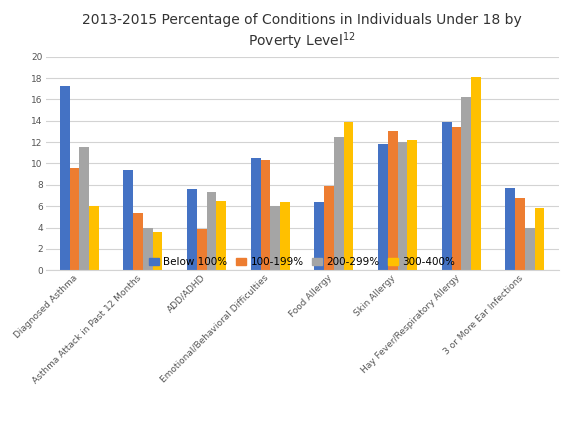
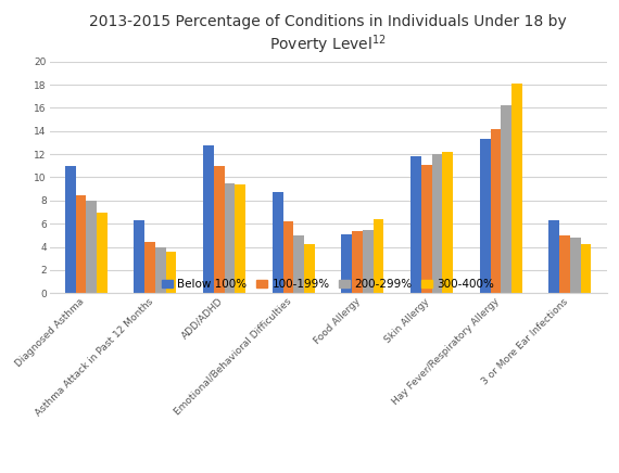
Below 100%/Diagnosed Asthma: 17.3 -> 11.0
100-199%/Diagnosed Asthma: 9.6 -> 8.5
200-299%/Diagnosed Asthma: 11.5 -> 8.0
300-400%/Diagnosed Asthma: 6.0 -> 7.0
Below 100%/Asthma Attack in Past 12 Months: 9.4 -> 6.3
100-199%/Asthma Attack in Past 12 Months: 5.4 -> 4.4
Below 100%/ADD/ADHD: 7.6 -> 12.8
100-199%/ADD/ADHD: 3.9 -> 11.0
200-299%/ADD/ADHD: 7.3 -> 9.5
300-400%/ADD/ADHD: 6.5 -> 9.4
Below 100%/Emotional/Behavioral Difficulties: 10.5 -> 8.7
100-199%/Emotional/Behavioral Difficulties: 10.3 -> 6.2
200-299%/Emotional/Behavioral Difficulties: 6.0 -> 5.0
300-400%/Emotional/Behavioral Difficulties: 6.4 -> 4.2
Below 100%/Food Allergy: 6.4 -> 5.1
100-199%/Food Allergy: 7.9 -> 5.4
200-299%/Food Allergy: 12.5 -> 5.5
300-400%/Food Allergy: 13.9 -> 6.4
100-199%/Skin Allergy: 13.0 -> 11.1
Below 100%/Hay Fever/Respiratory Allergy: 13.9 -> 13.3
100-199%/Hay Fever/Respiratory Allergy: 13.4 -> 14.2
Below 100%/3 or More Ear Infections: 7.7 -> 6.3
100-199%/3 or More Ear Infections: 6.8 -> 5.0
200-299%/3 or More Ear Infections: 4.0 -> 4.8
300-400%/3 or More Ear Infections: 5.8 -> 4.2
